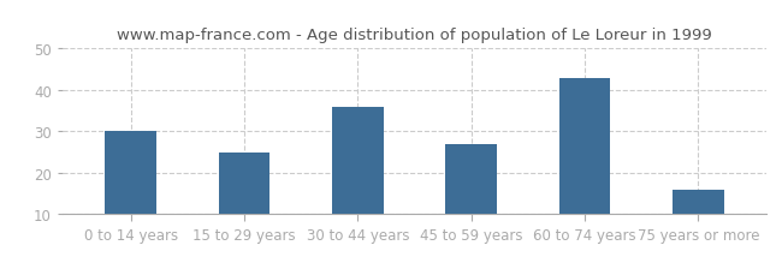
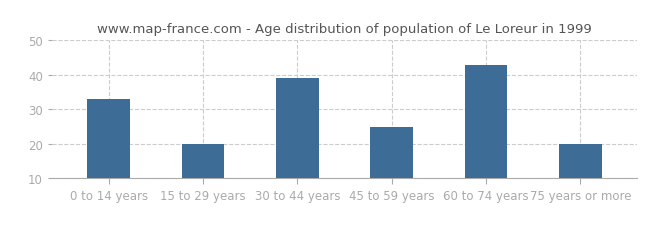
0 to 14 years: 30 -> 33
15 to 29 years: 25 -> 20
30 to 44 years: 36 -> 39
45 to 59 years: 27 -> 25
75 years or more: 16 -> 20
